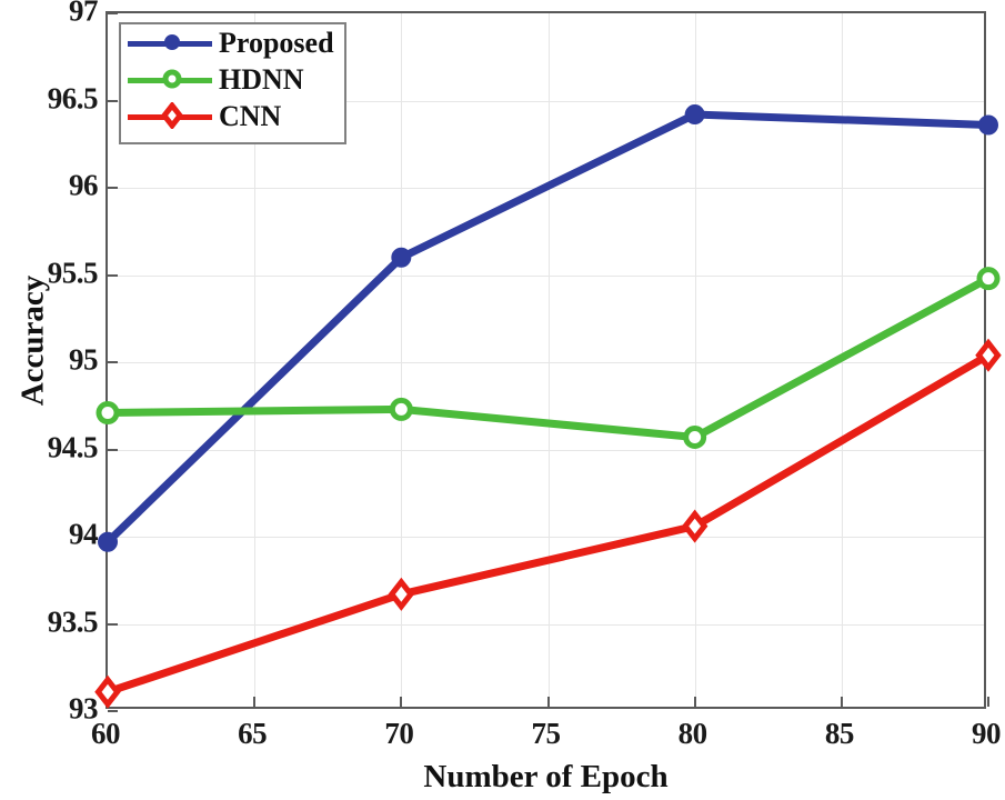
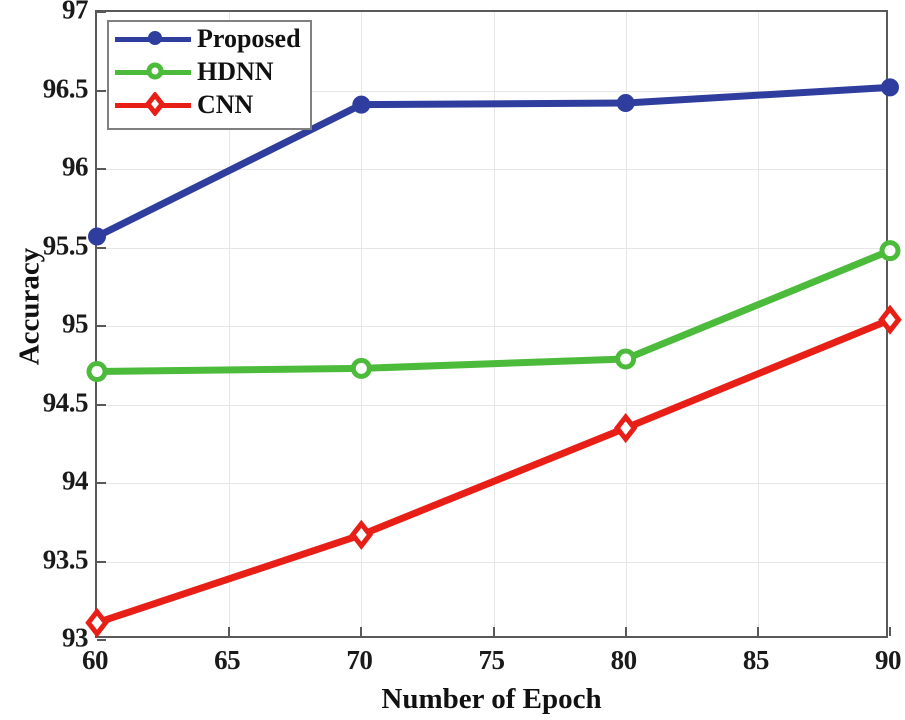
Proposed/60: 93.97 -> 95.57
Proposed/70: 95.60 -> 96.41
HDNN/80: 94.57 -> 94.79
CNN/80: 94.06 -> 94.35
Proposed/90: 96.36 -> 96.52
